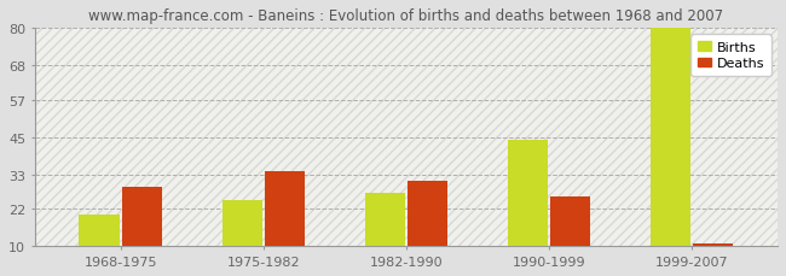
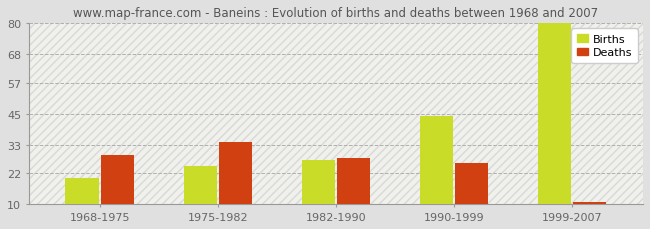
Deaths/1982-1990: 31 -> 28
